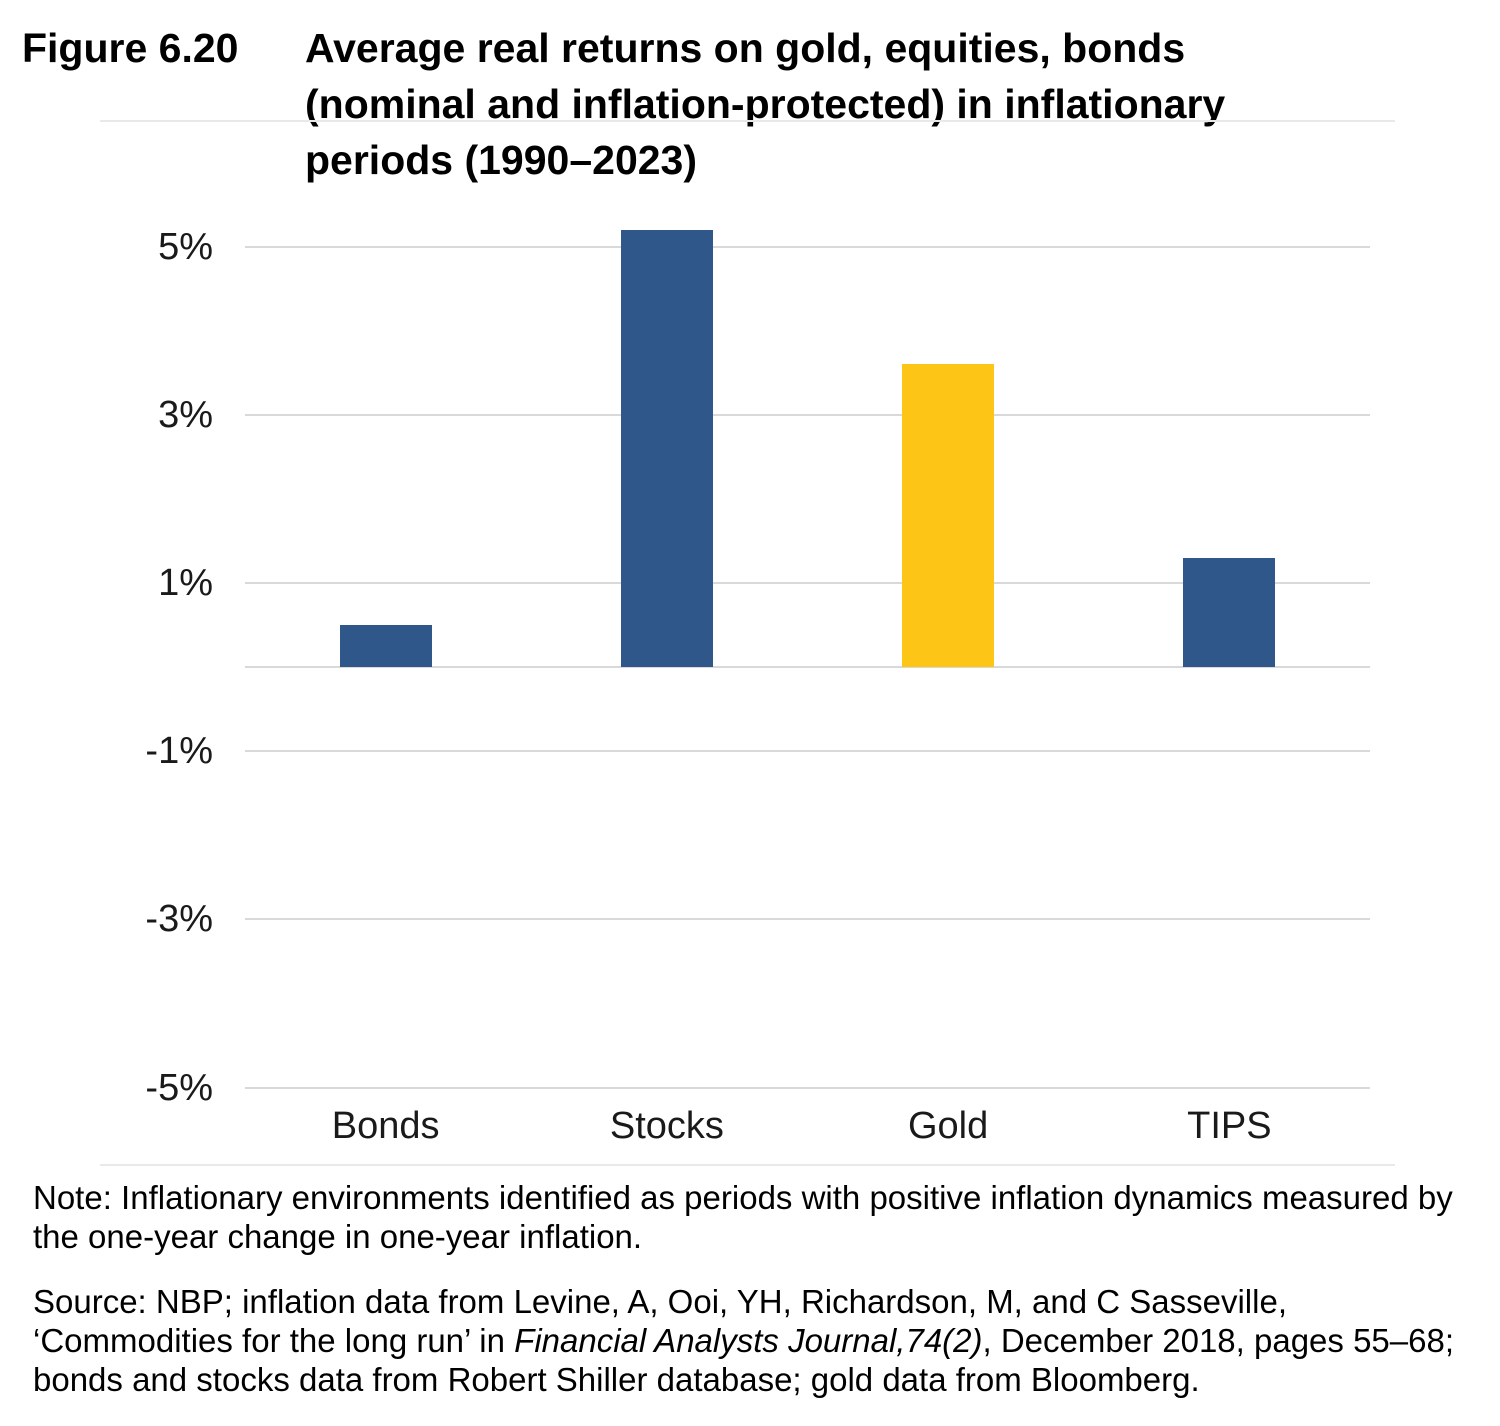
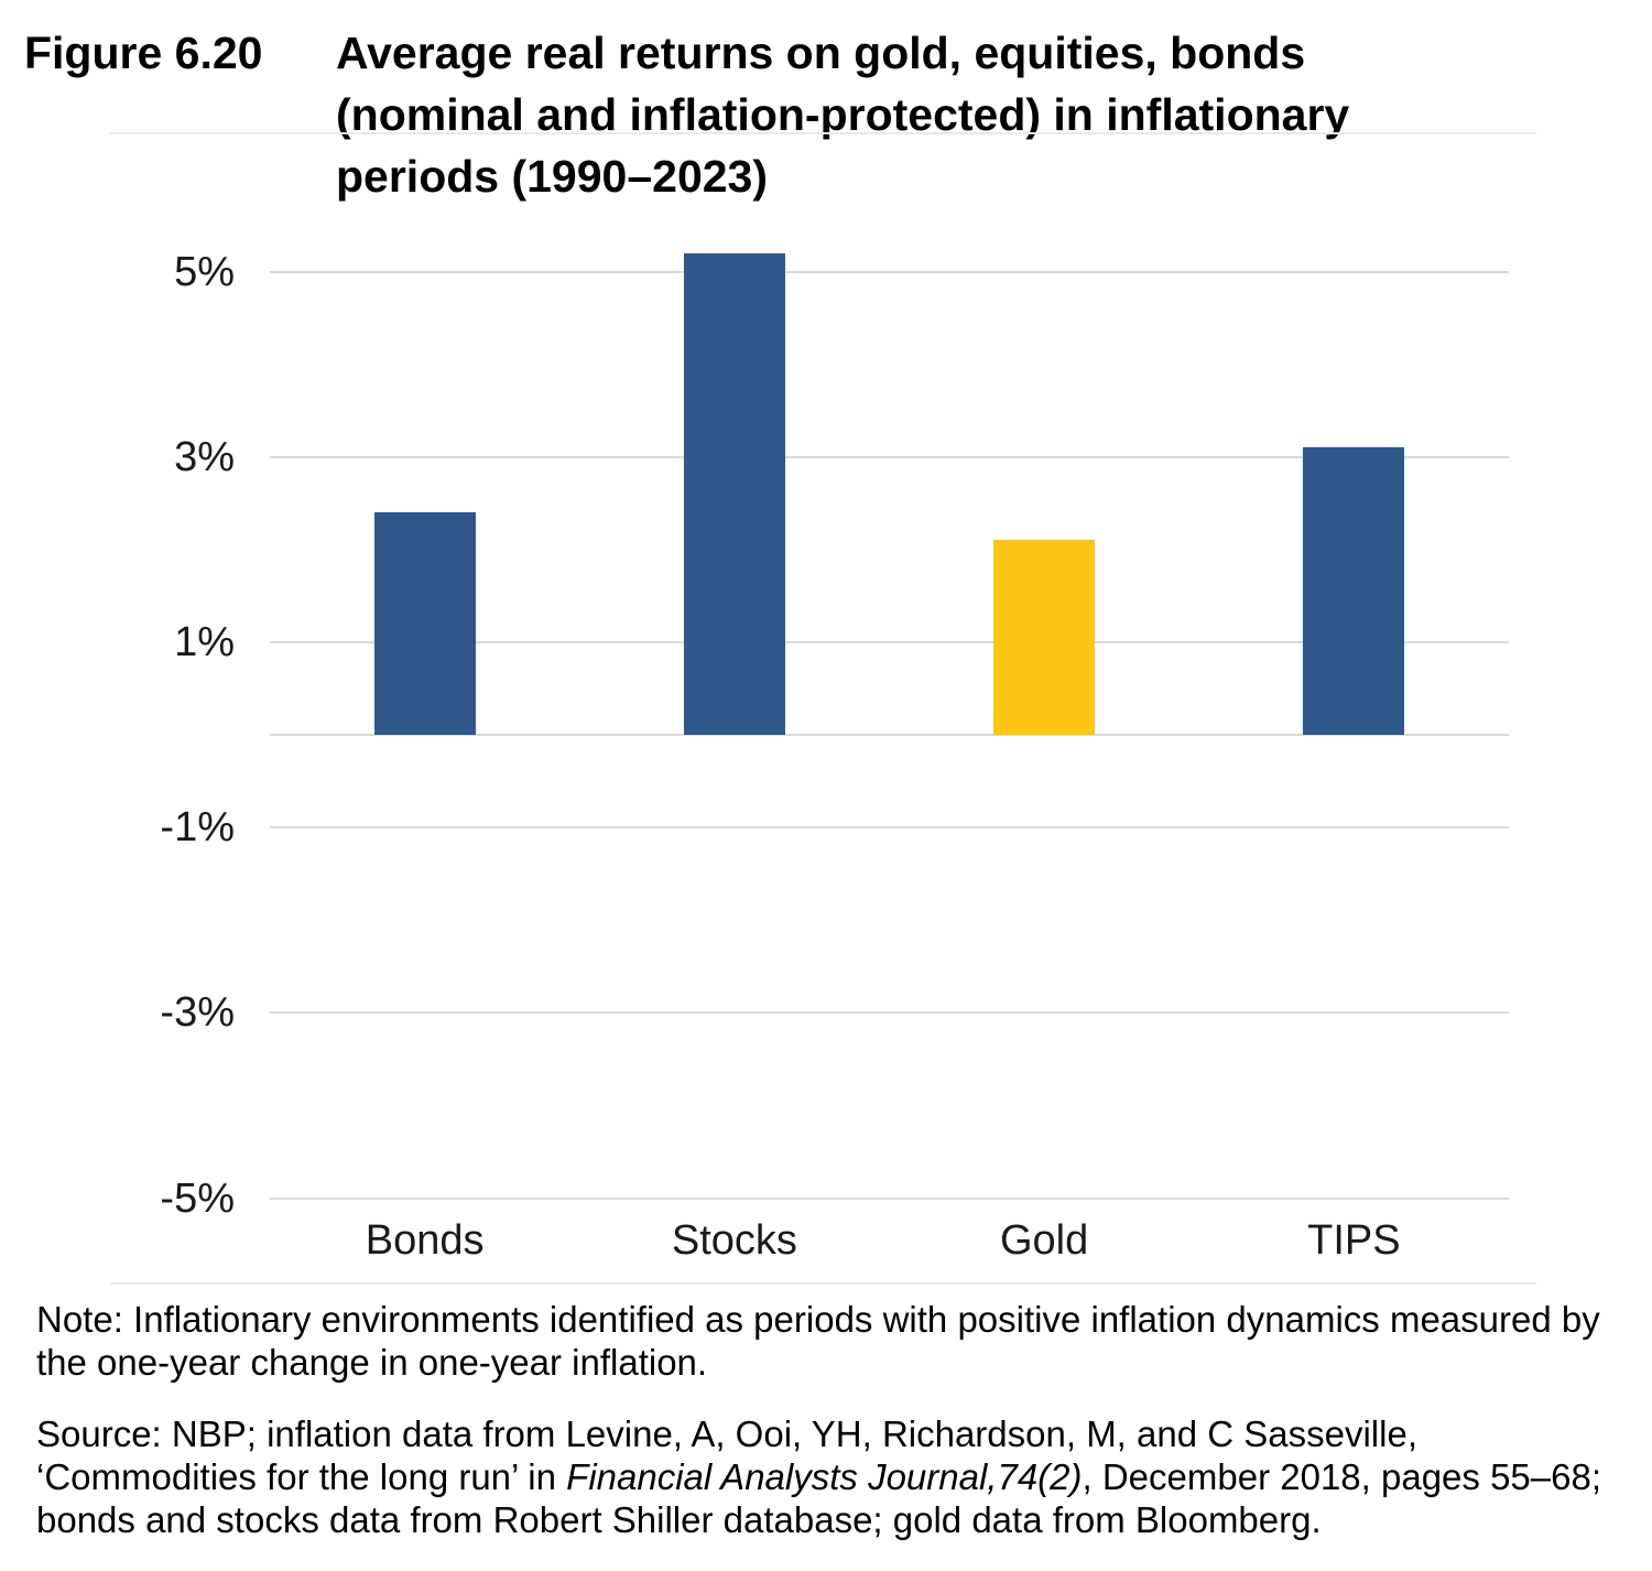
Bonds: 0.5% -> 2.4%
Gold: 3.6% -> 2.1%
TIPS: 1.3% -> 3.1%
